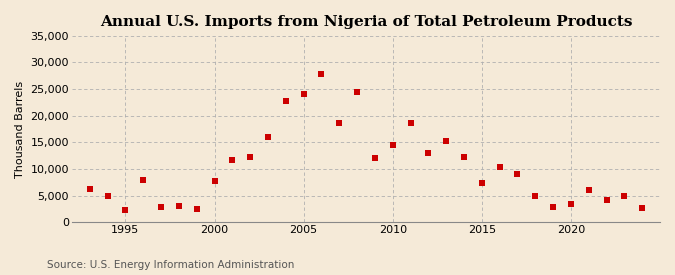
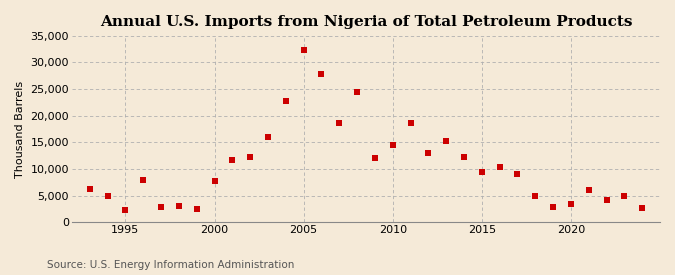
2005: 24,000 -> 32,400
2015: 7,400 -> 9,500
